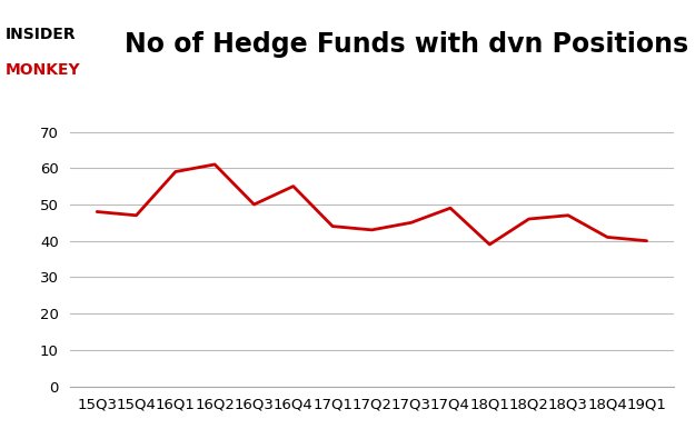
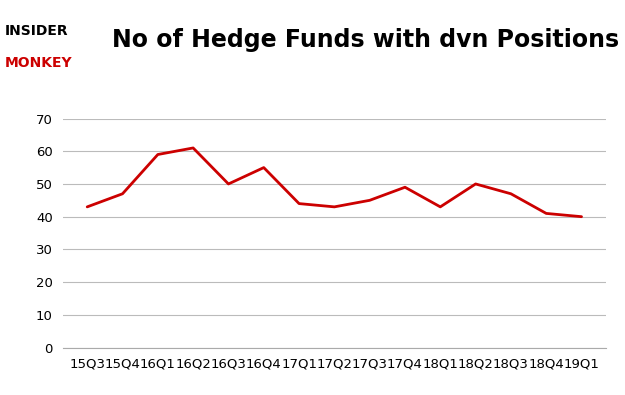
15Q3: 48 -> 43
18Q1: 39 -> 43
18Q2: 46 -> 50
